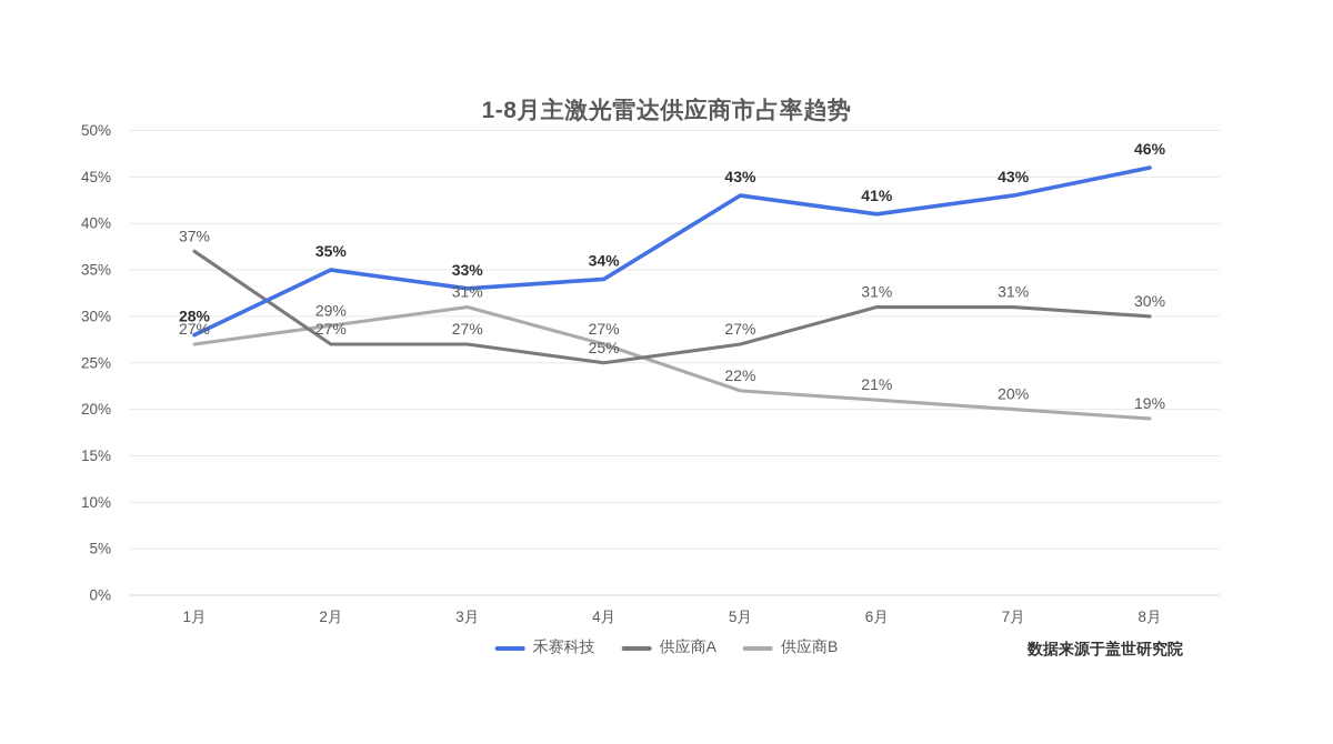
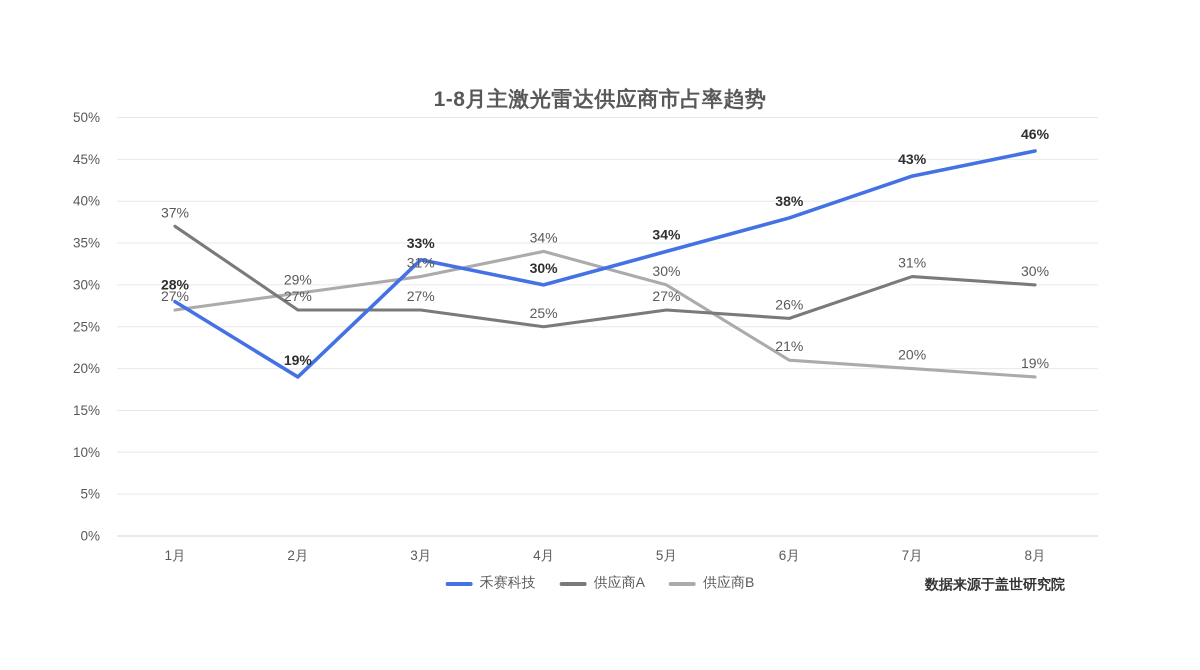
禾赛科技/2月: 35% -> 19%
禾赛科技/4月: 34% -> 30%
供应商B/4月: 27% -> 34%
禾赛科技/5月: 43% -> 34%
供应商B/5月: 22% -> 30%
禾赛科技/6月: 41% -> 38%
供应商A/6月: 31% -> 26%
